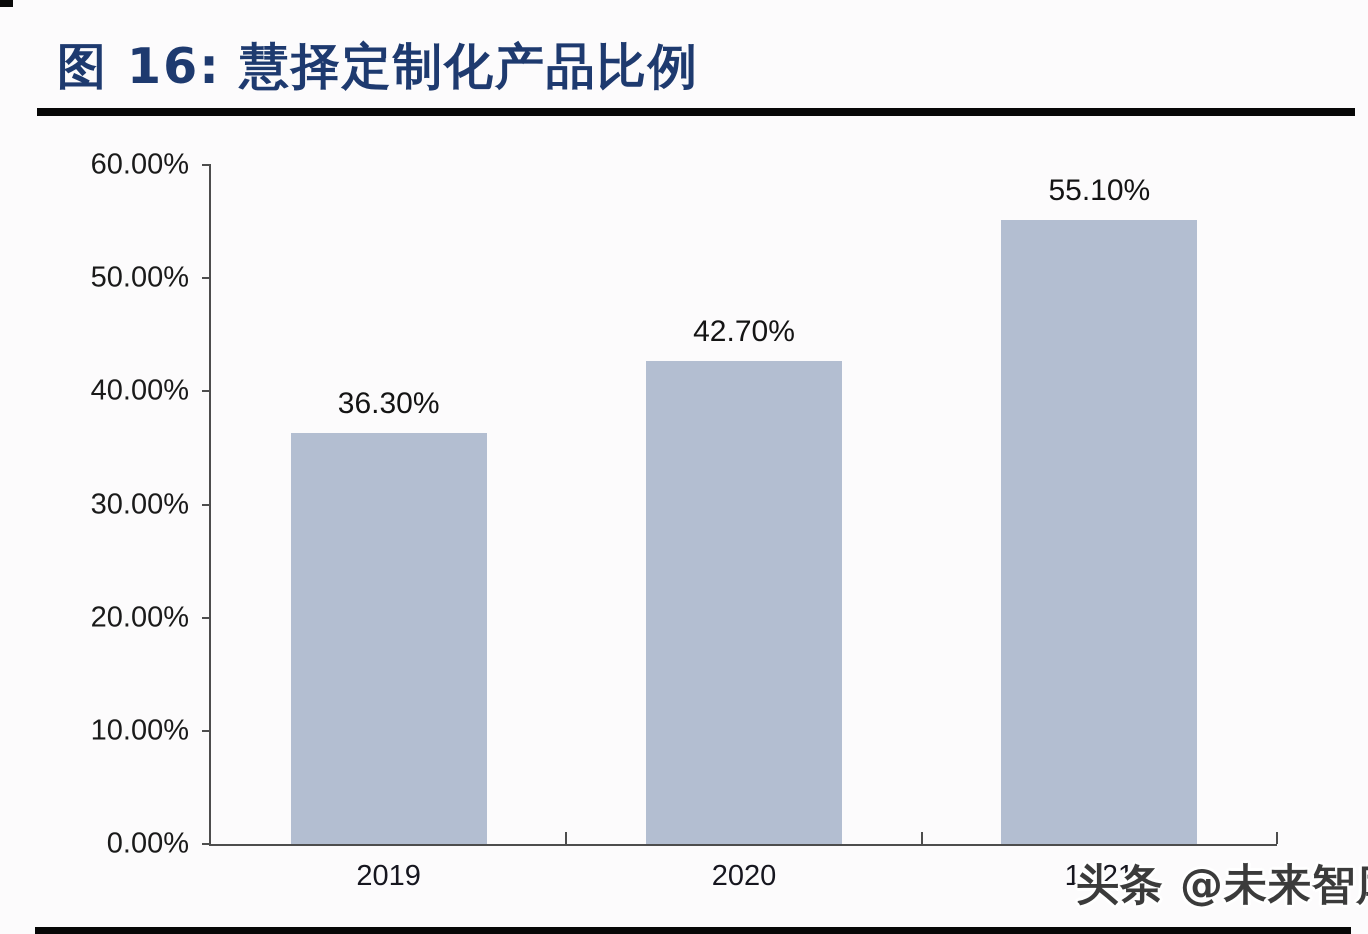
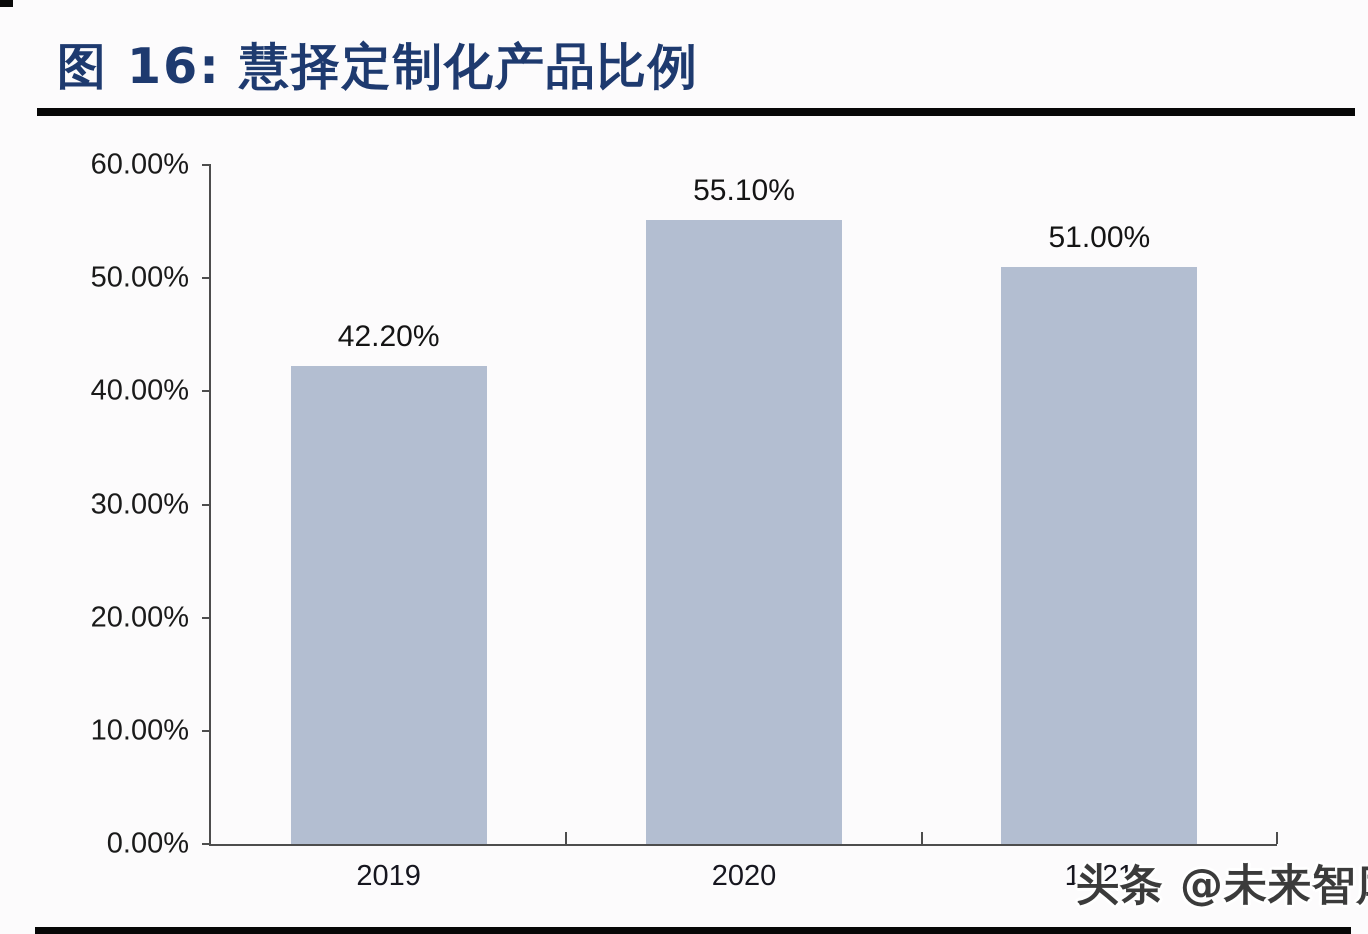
2019: 36.30% -> 42.20%
2020: 42.70% -> 55.10%
1H21: 55.10% -> 51.00%
